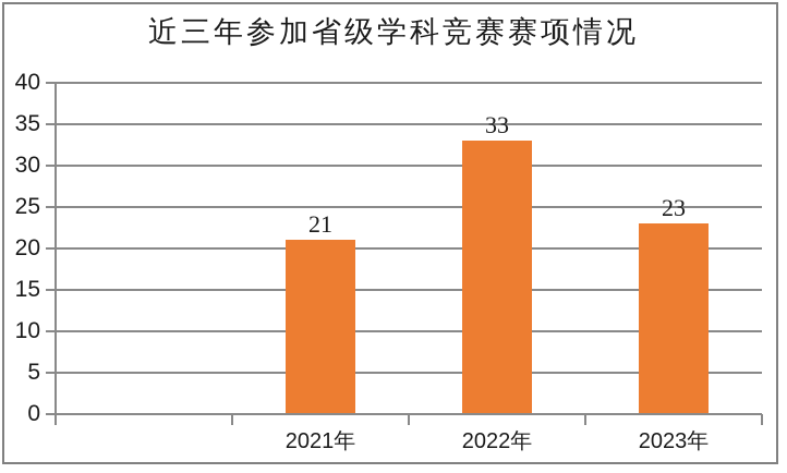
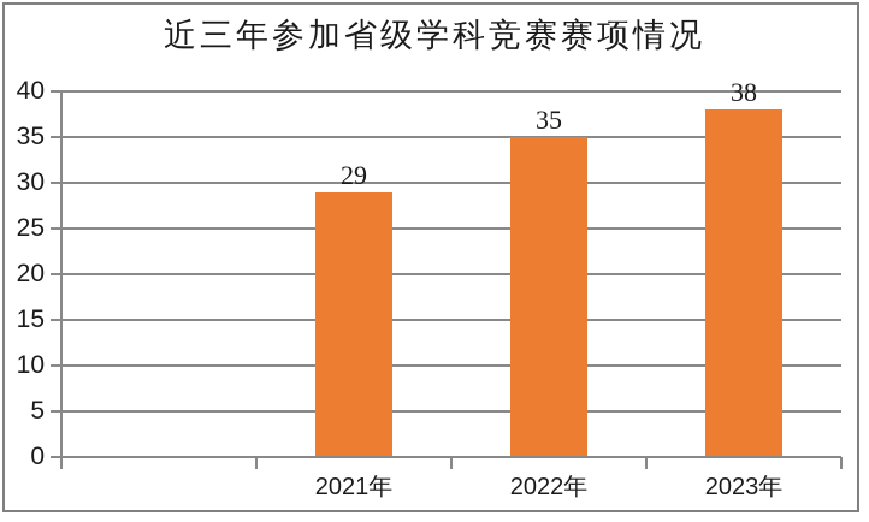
2021年: 21 -> 29
2022年: 33 -> 35
2023年: 23 -> 38
